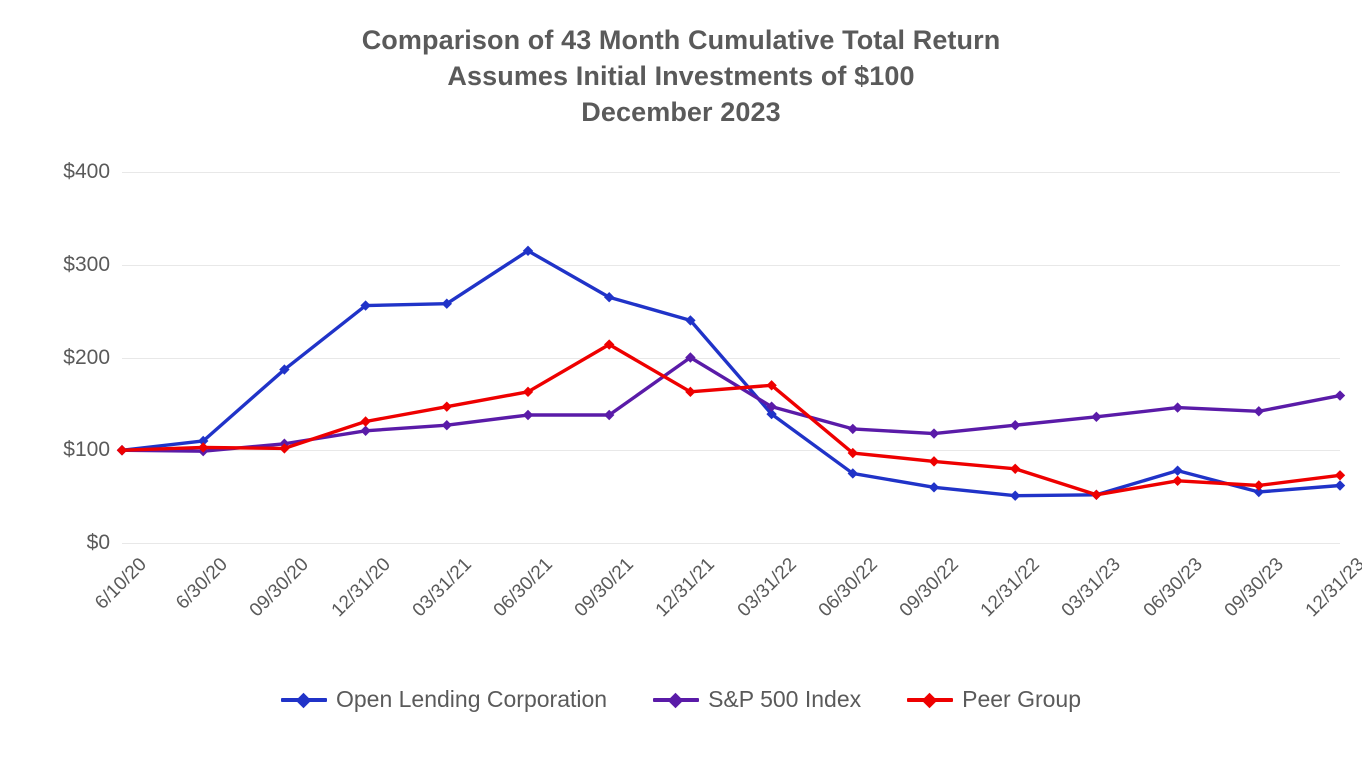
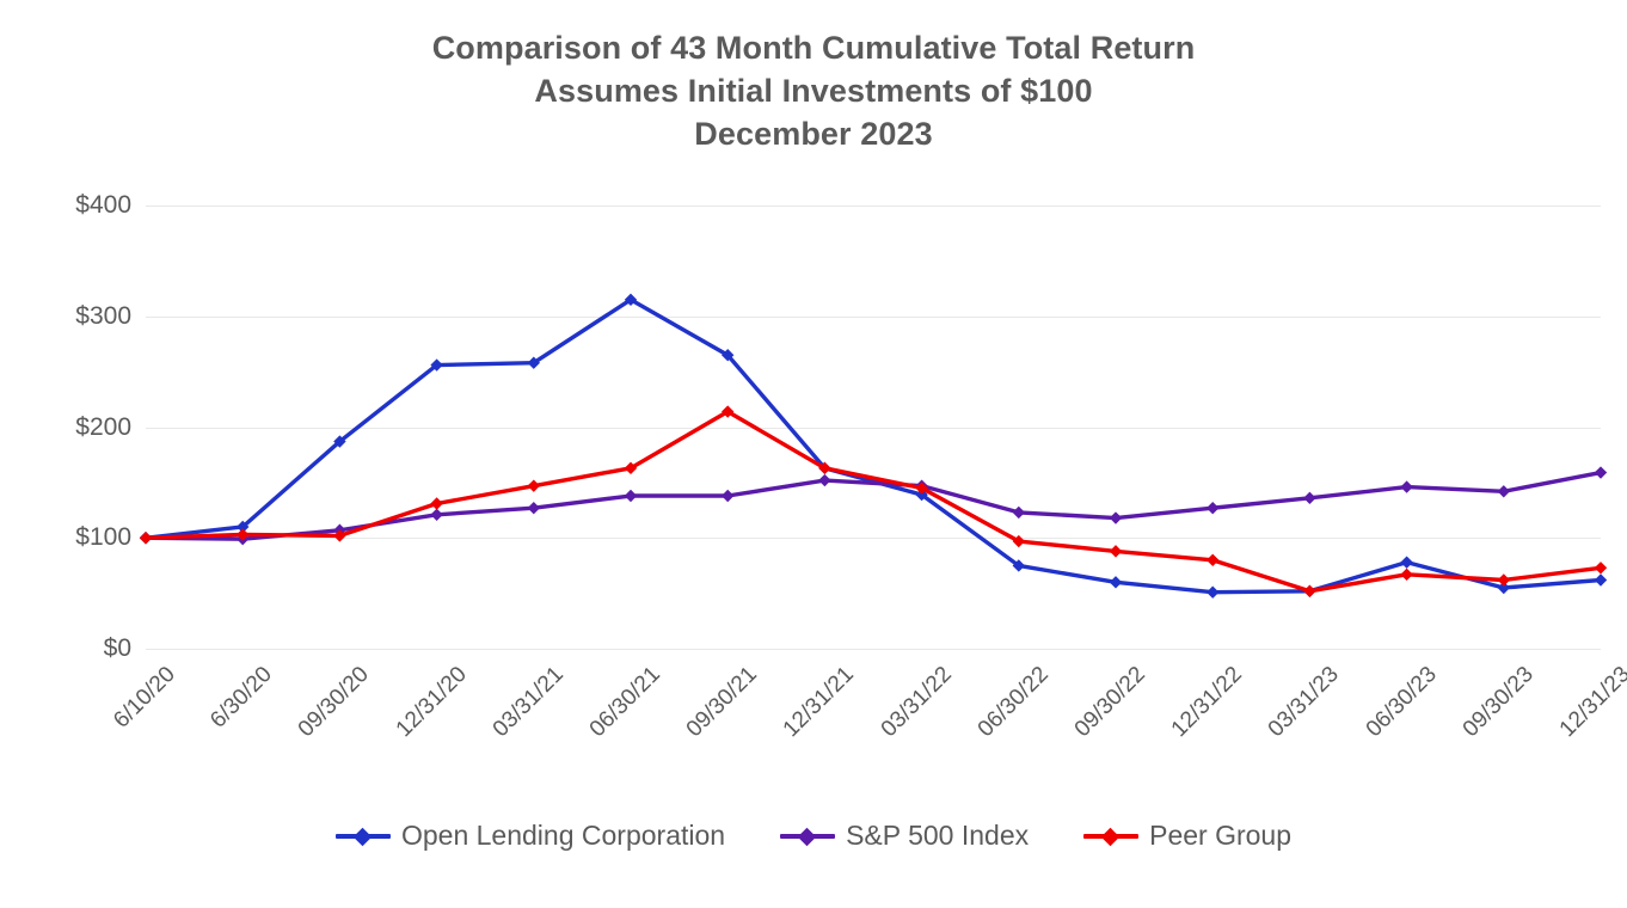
Open Lending Corporation/12/31/21: $240 -> $160
S&P 500 Index/12/31/21: $200 -> $150
Peer Group/03/31/22: $170 -> $140
